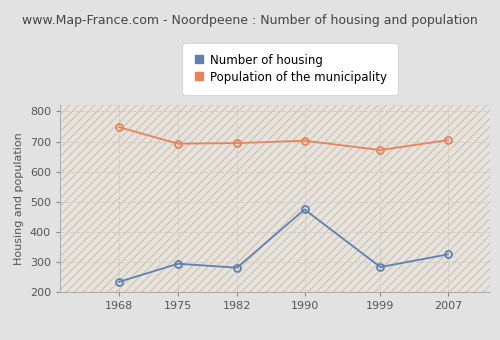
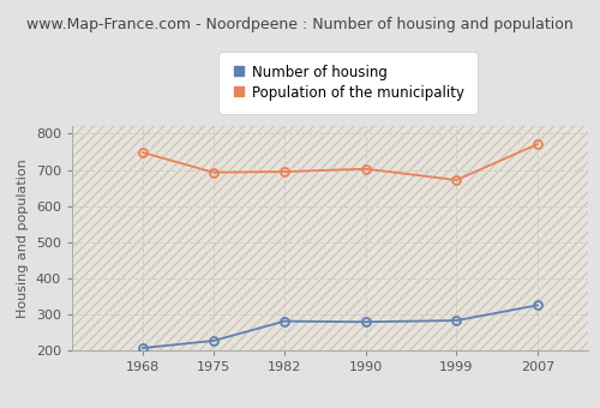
Number of housing/1968: 235 -> 208
Number of housing/1975: 295 -> 228
Number of housing/1990: 475 -> 280
Population of the municipality/2007: 705 -> 771
